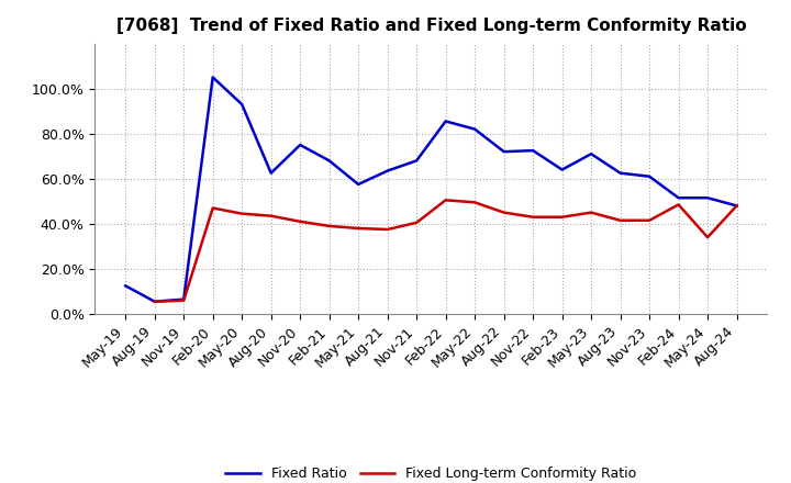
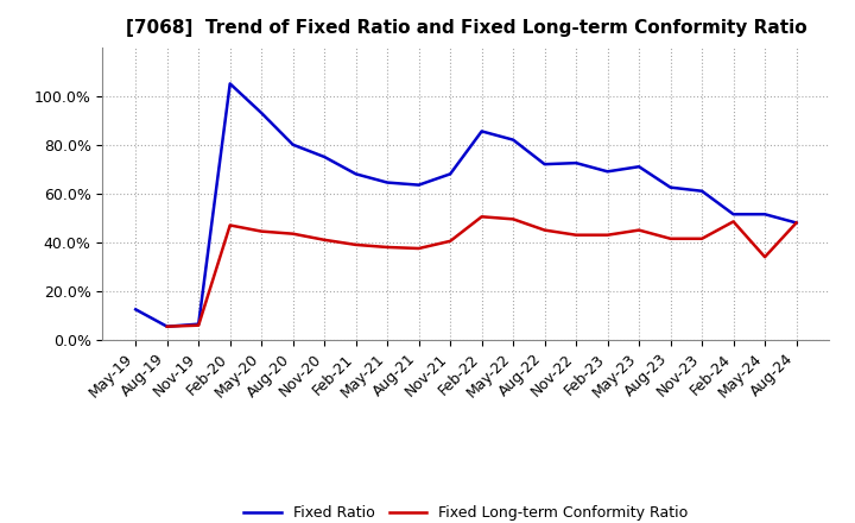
Fixed Ratio/Aug-20: 62.5% -> 80.0%
Fixed Ratio/May-21: 57.5% -> 64.5%
Fixed Ratio/Feb-23: 64.0% -> 69.0%
